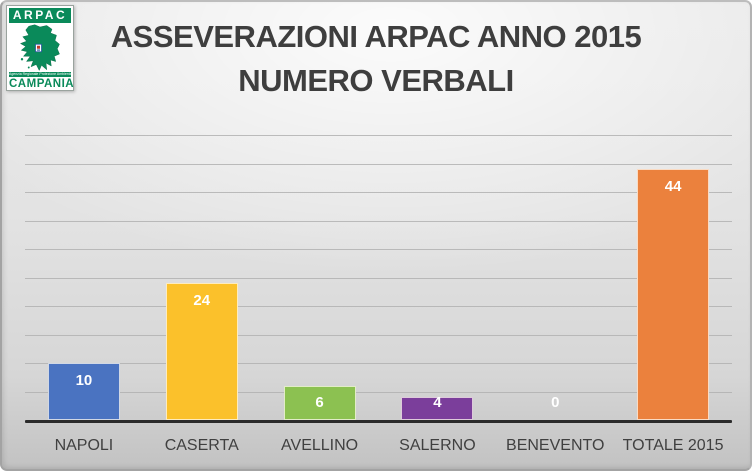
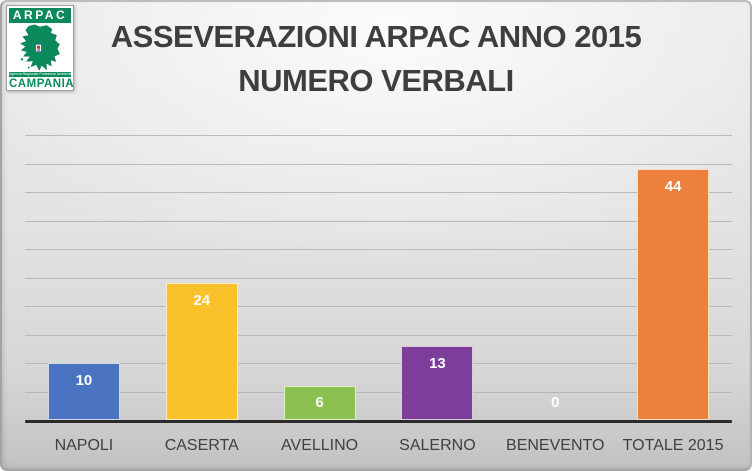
SALERNO: 4 -> 13
